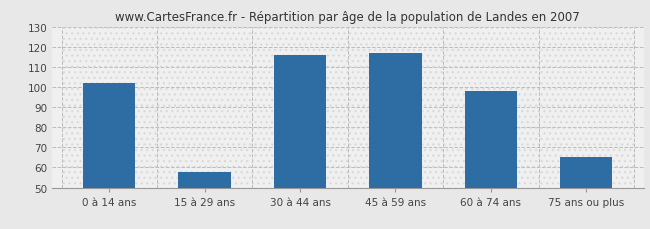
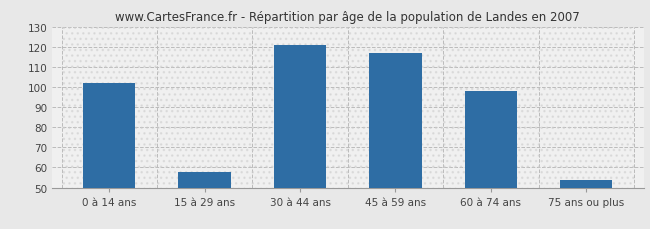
30 à 44 ans: 116 -> 121
75 ans ou plus: 65 -> 54
